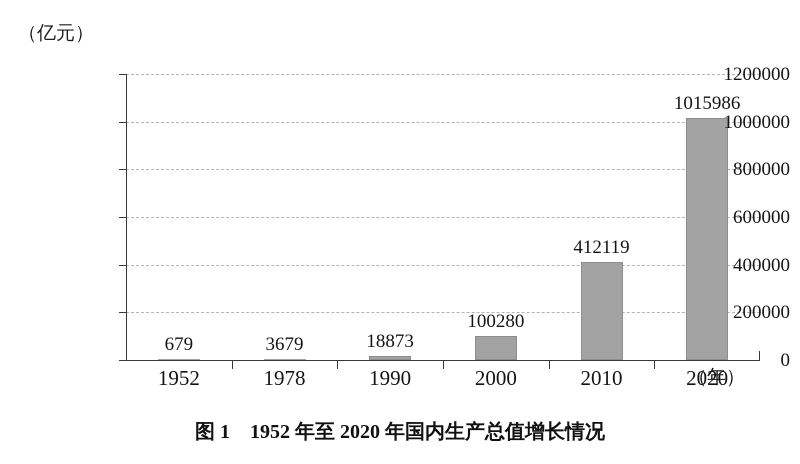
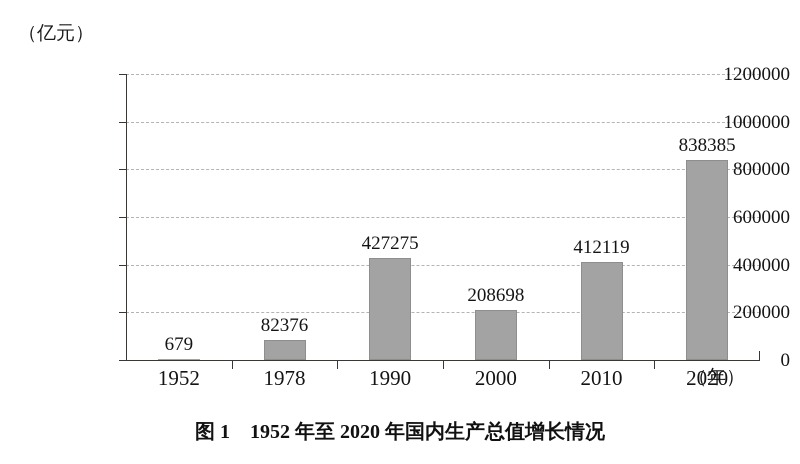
1978: 3679 -> 82376
1990: 18873 -> 427275
2000: 100280 -> 208698
2020: 1015986 -> 838385
